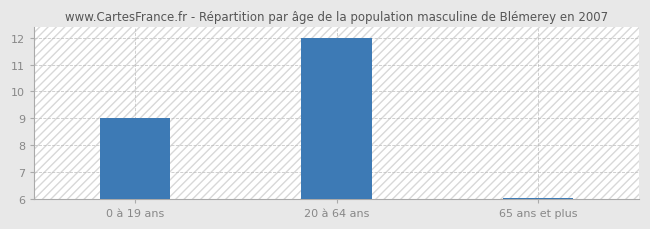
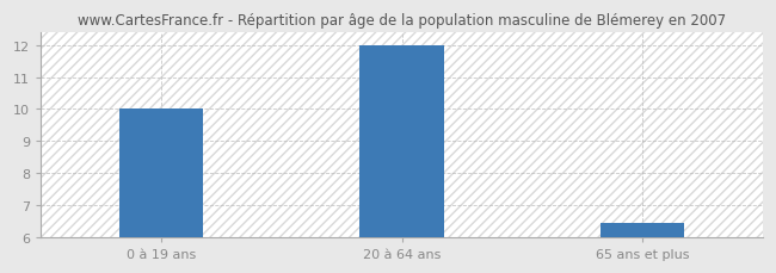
0 à 19 ans: 9.00 -> 10.00
65 ans et plus: 6.05 -> 6.45
